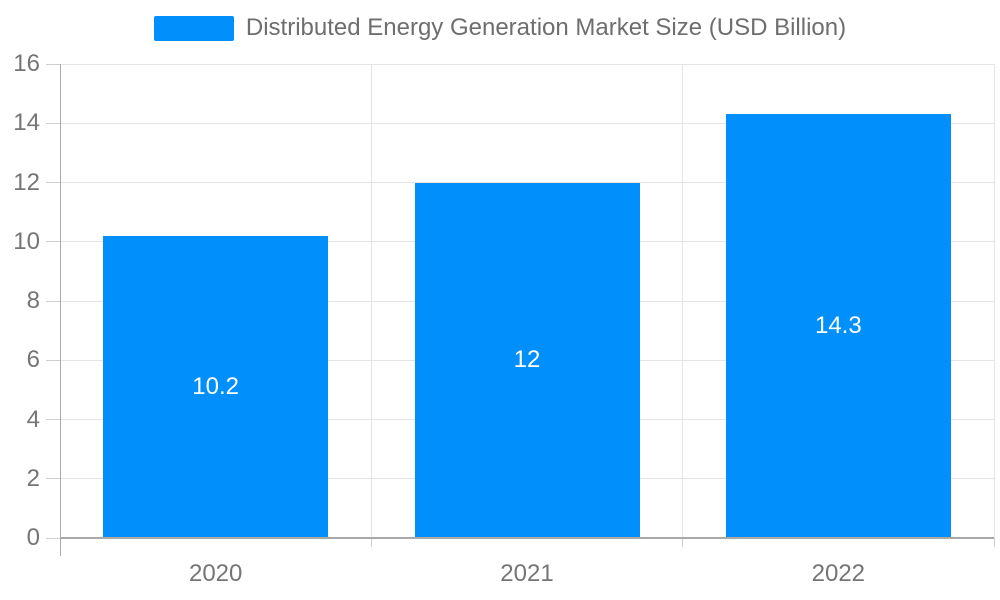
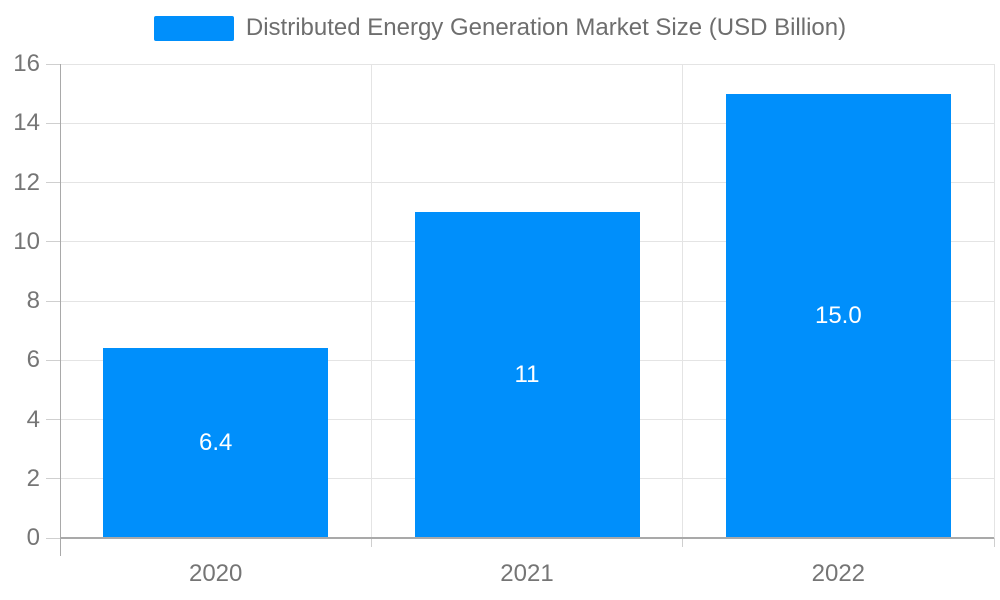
2020: 10.2 -> 6.4
2021: 12 -> 11
2022: 14.3 -> 15.0
